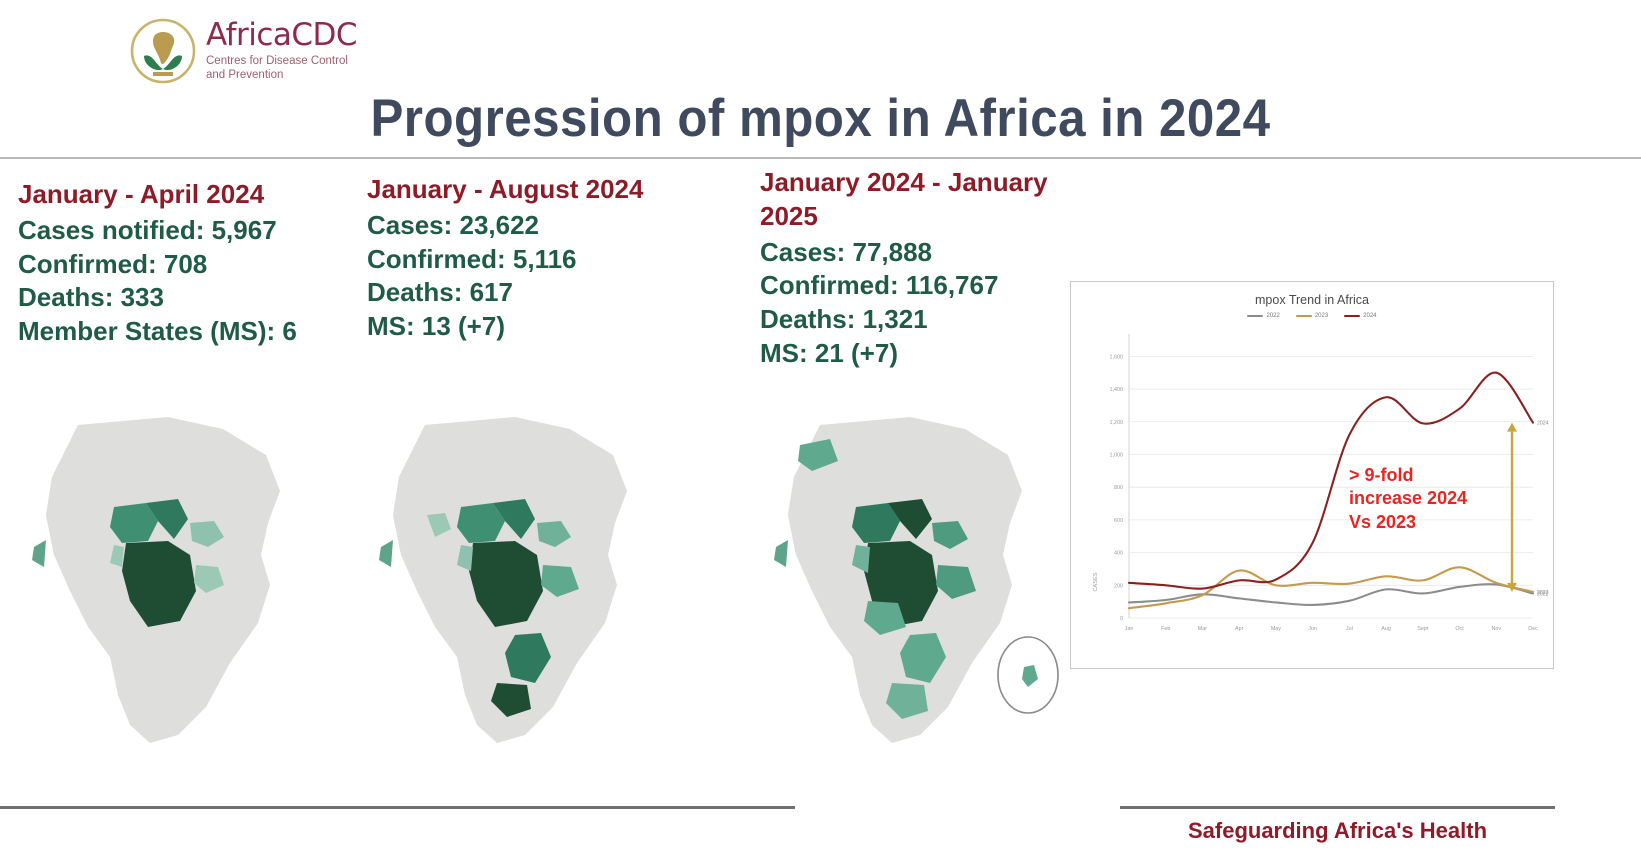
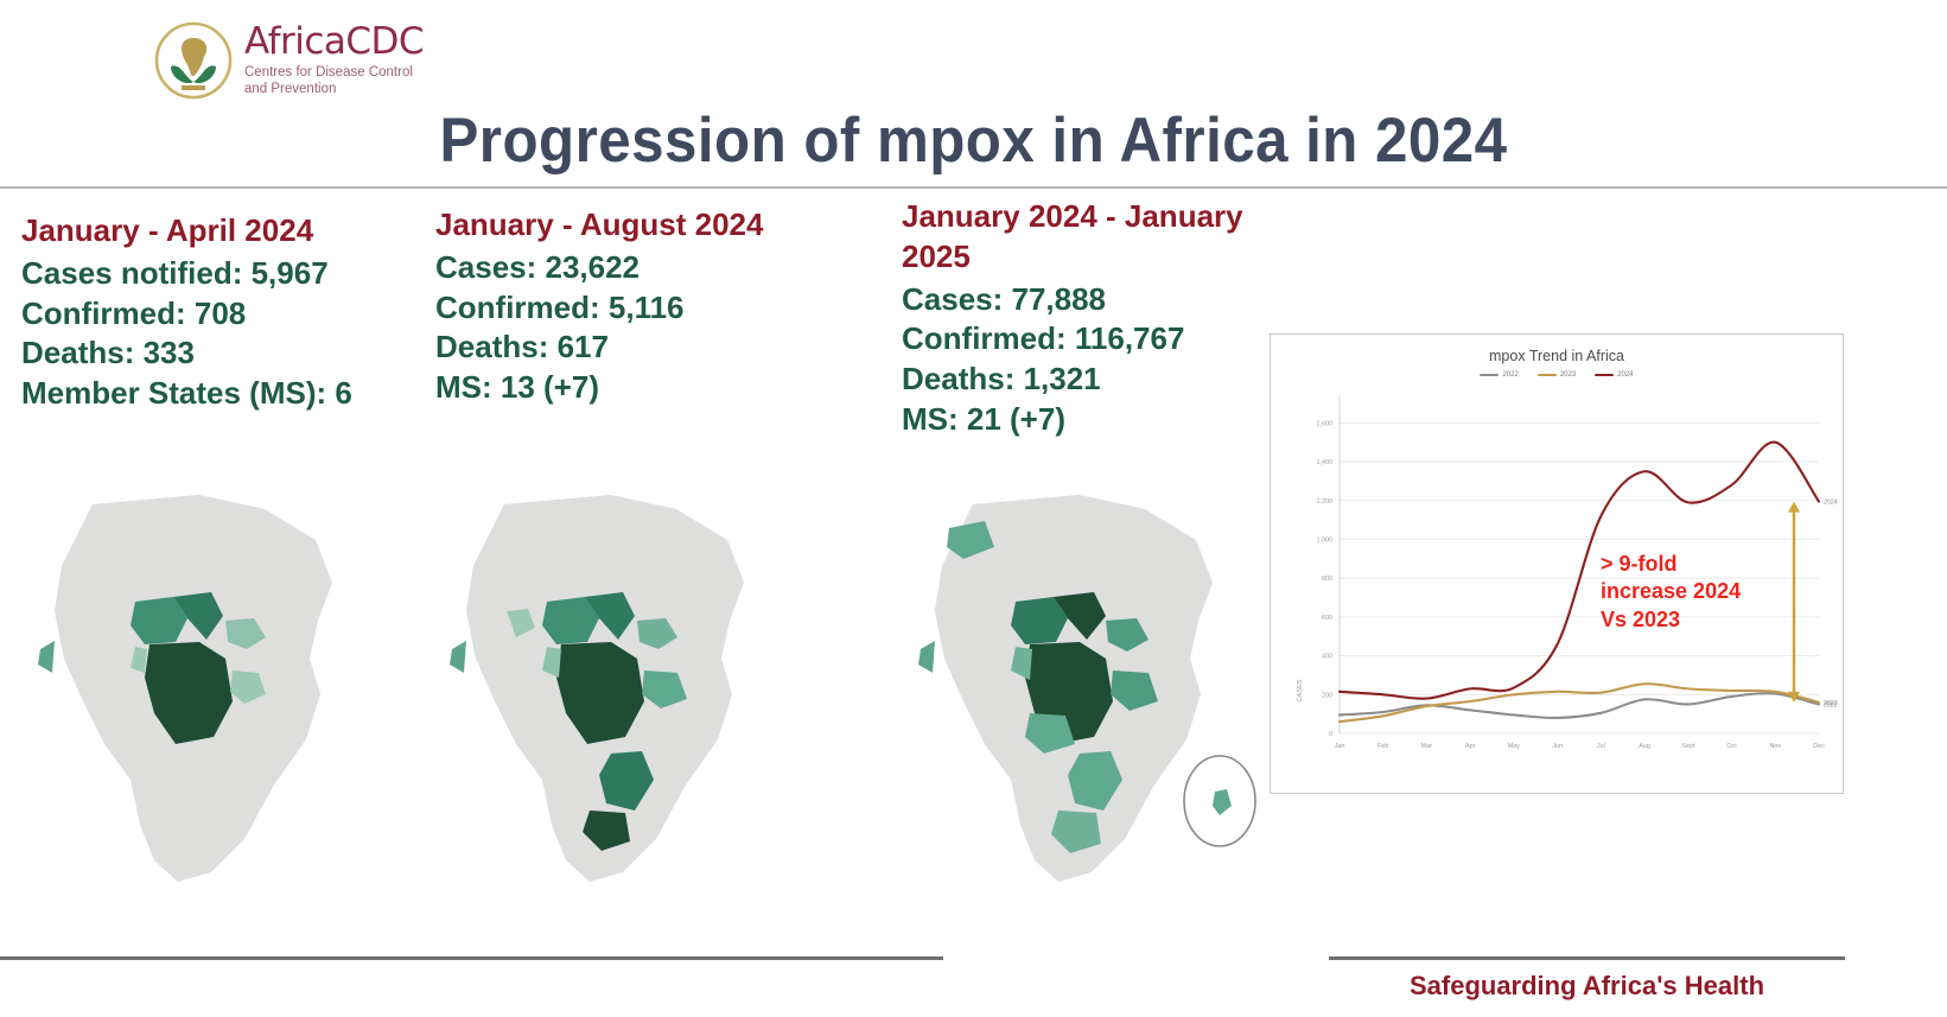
2023/Apr: 290 -> 160
2023/Oct: 310 -> 220
